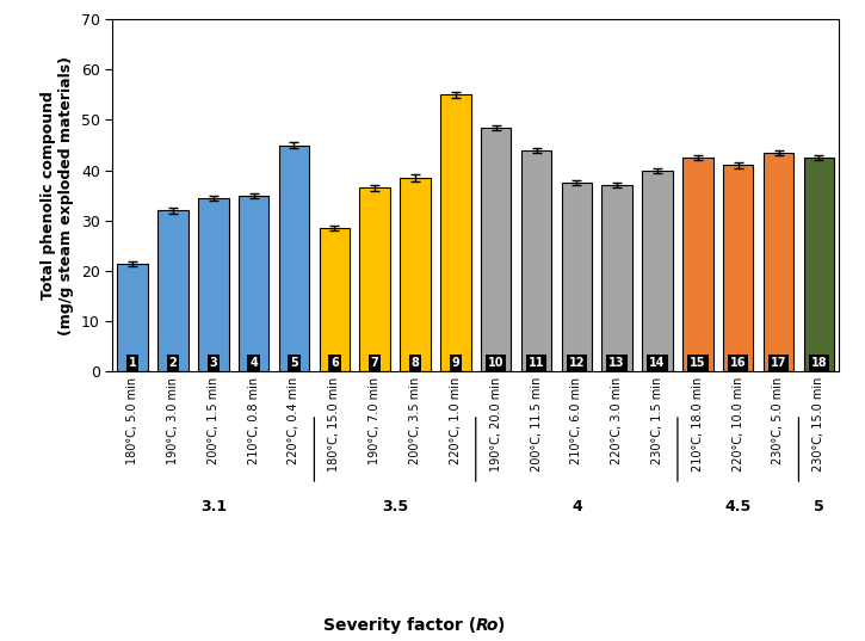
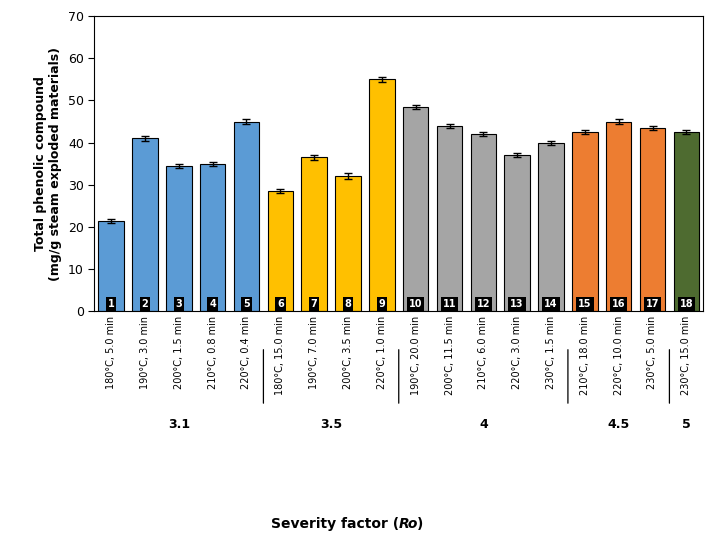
190°C, 3.0 min: 32.0 -> 41.0
200°C, 3.5 min: 38.5 -> 32.0
210°C, 6.0 min: 37.5 -> 42.0
220°C, 10.0 min: 41.0 -> 45.0
